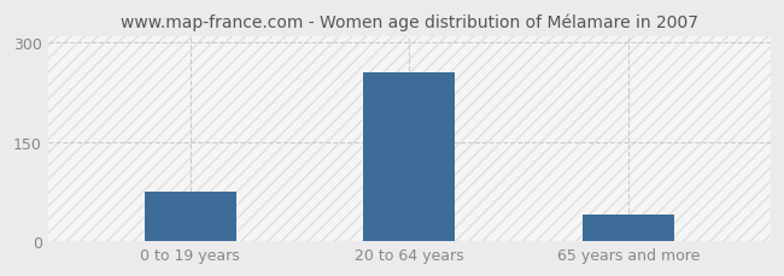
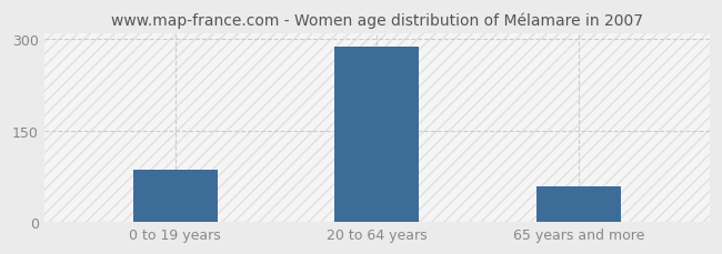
0 to 19 years: 75 -> 86
20 to 64 years: 255 -> 288
65 years and more: 40 -> 58
